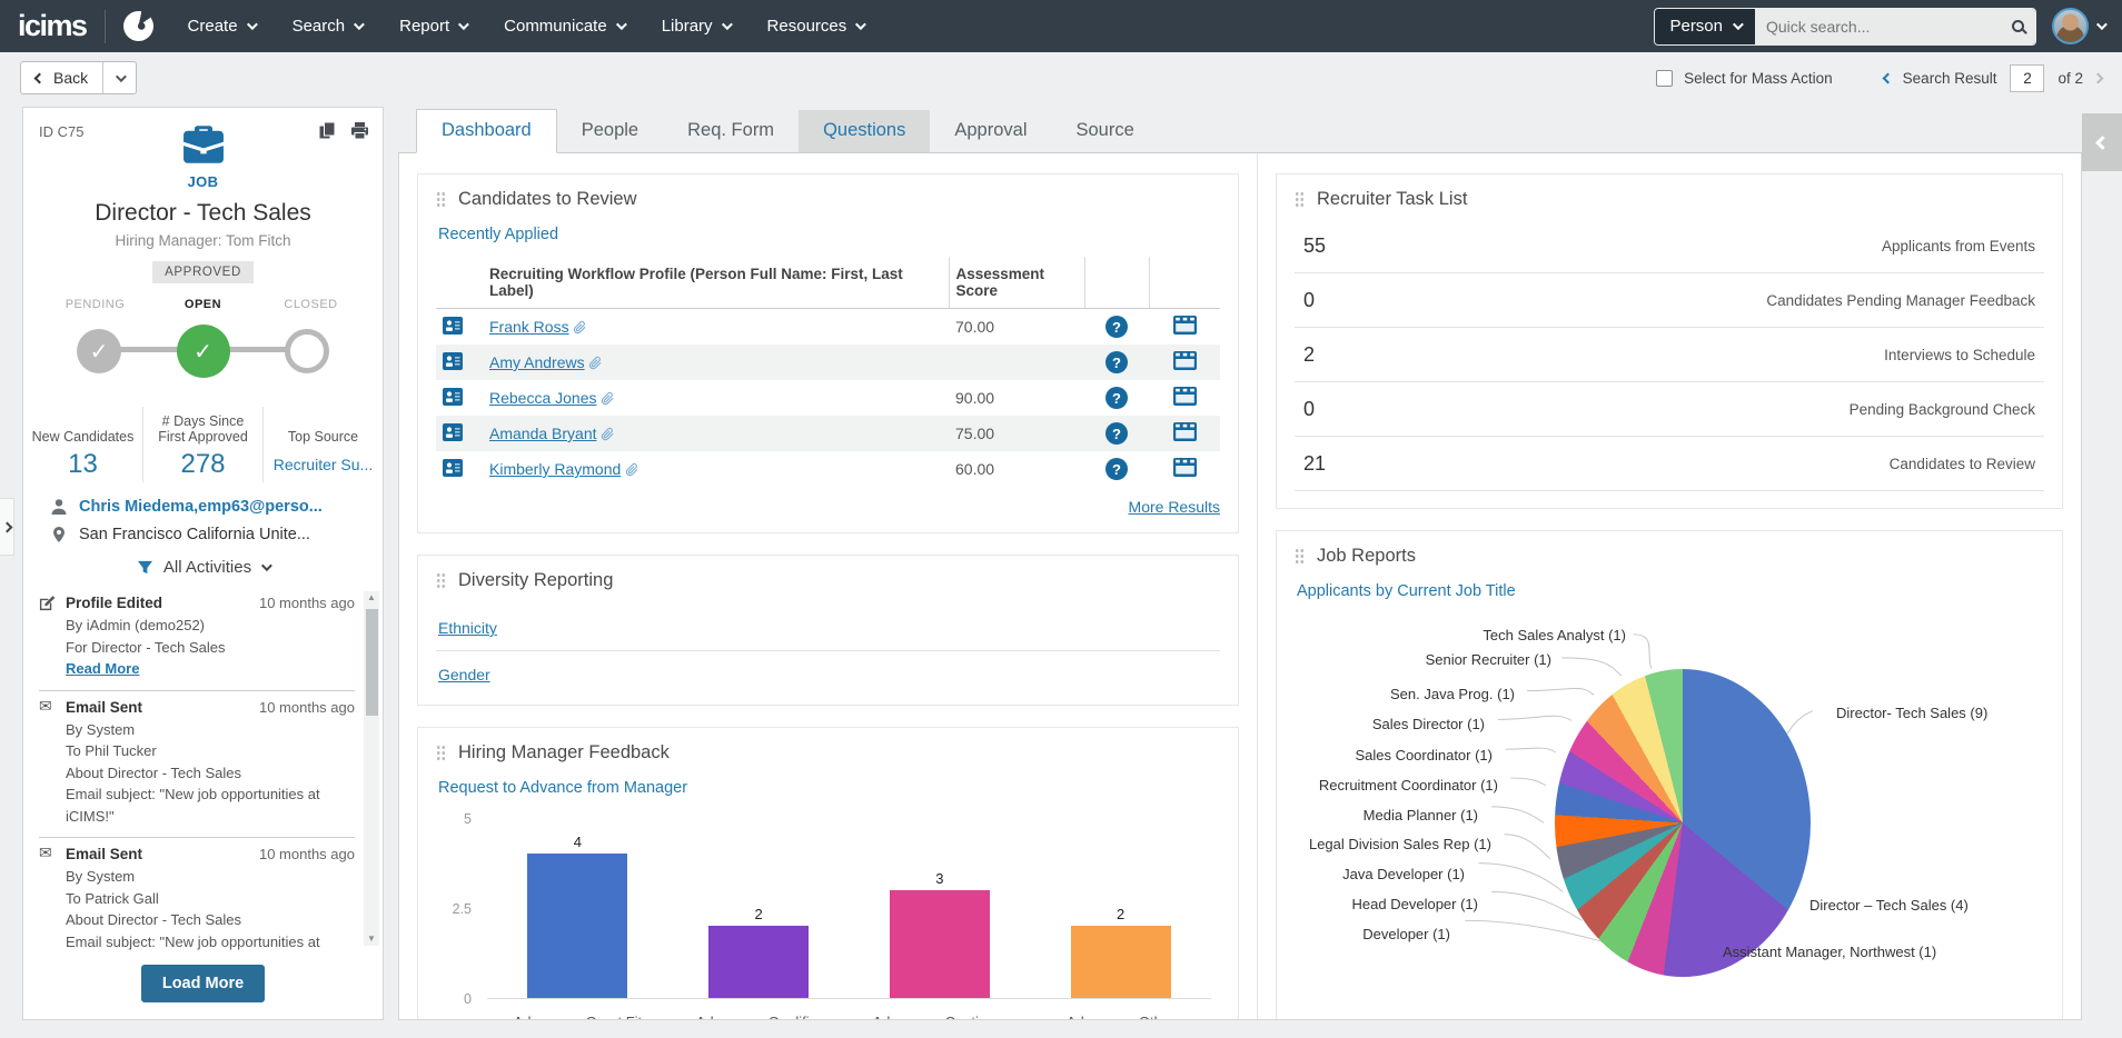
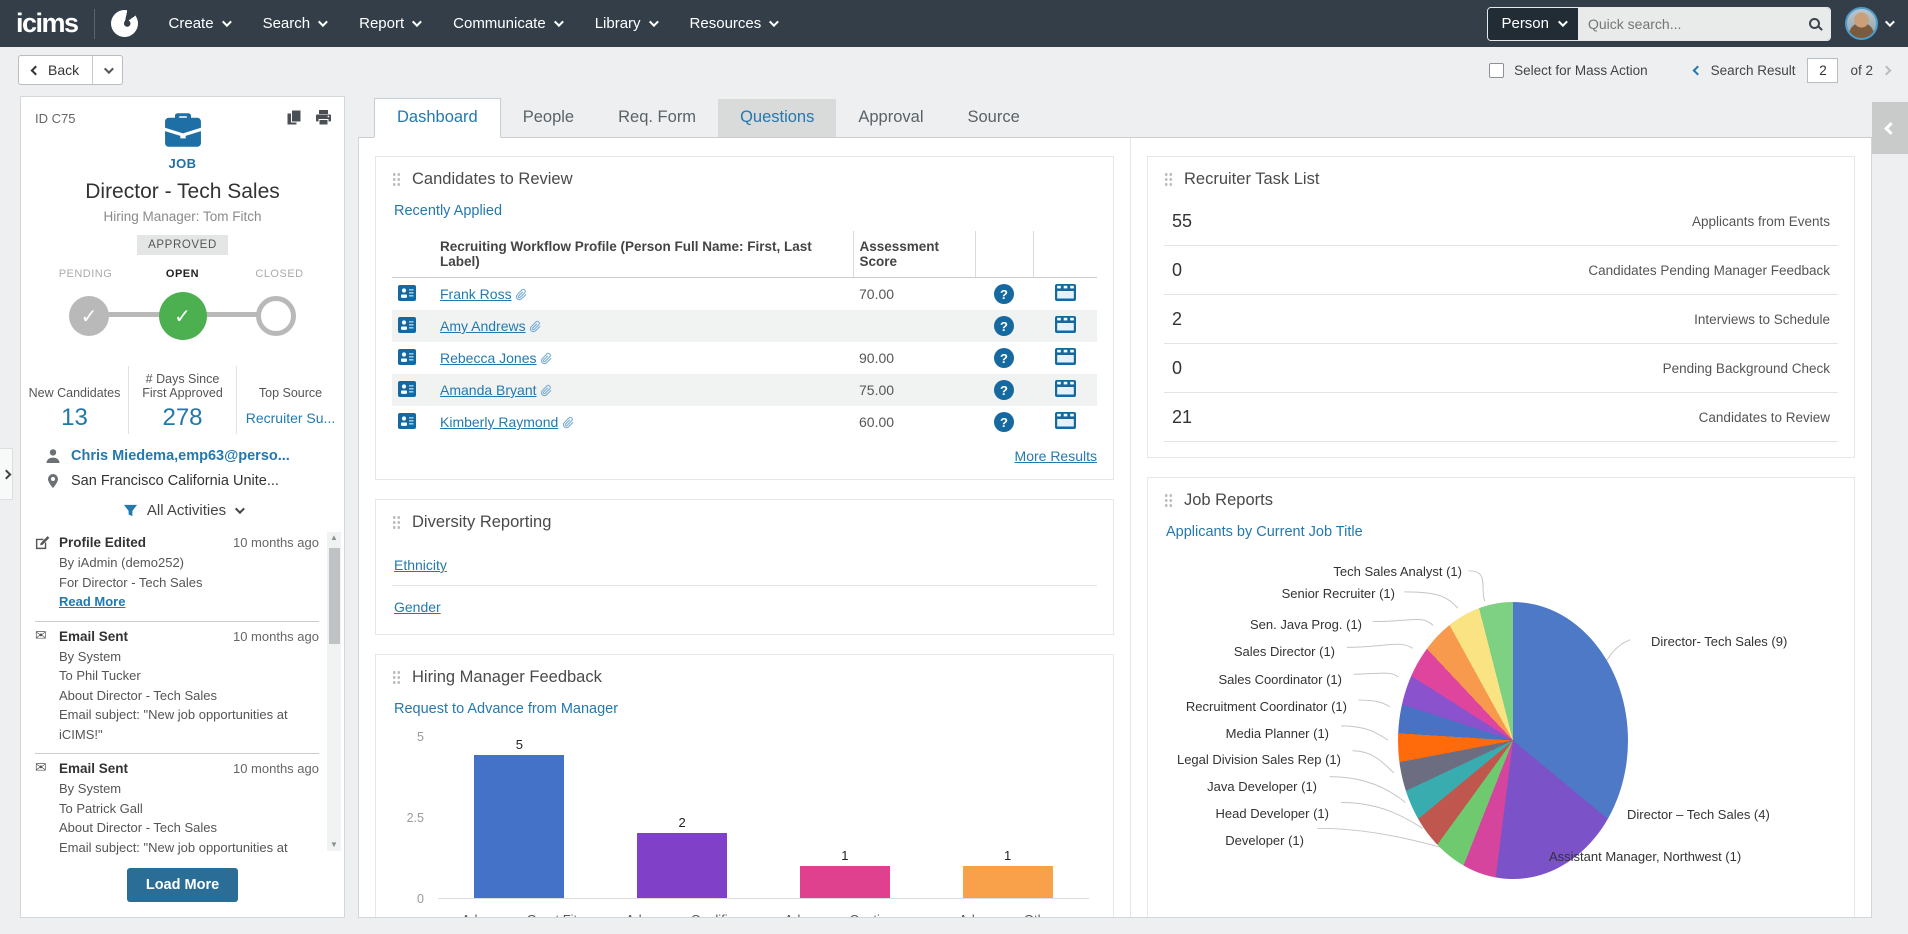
Request to Advance from Manager/Advance – Great Fit: 4 -> 5
Request to Advance from Manager/Advance – Continu...: 3 -> 1
Request to Advance from Manager/Advance – Other: 2 -> 1
